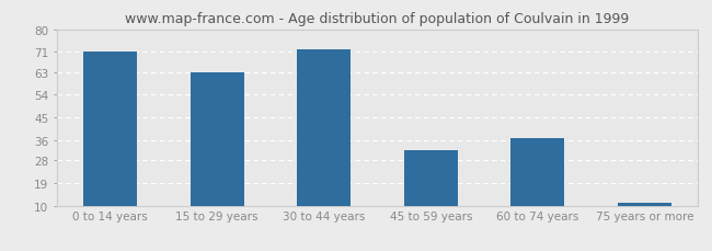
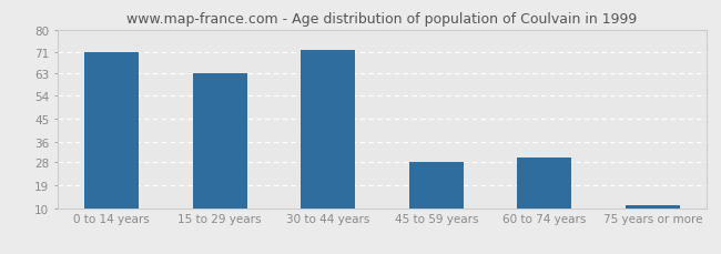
45 to 59 years: 32 -> 28
60 to 74 years: 37 -> 30
